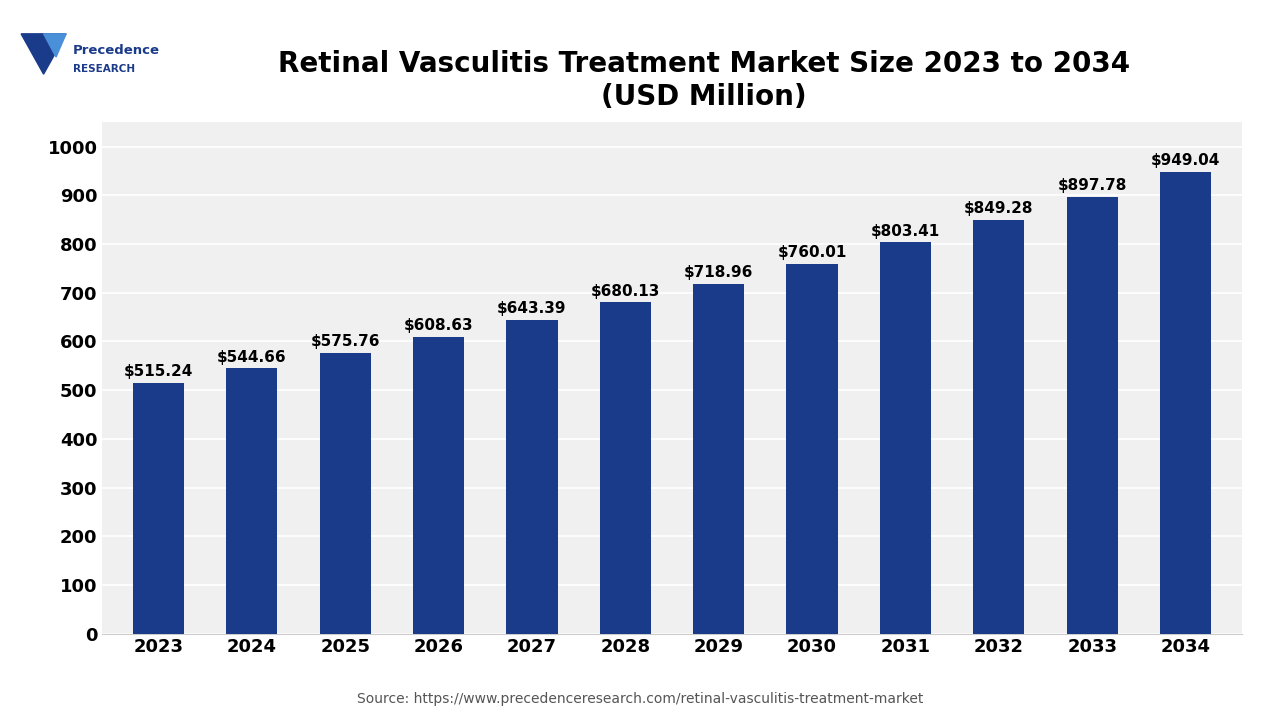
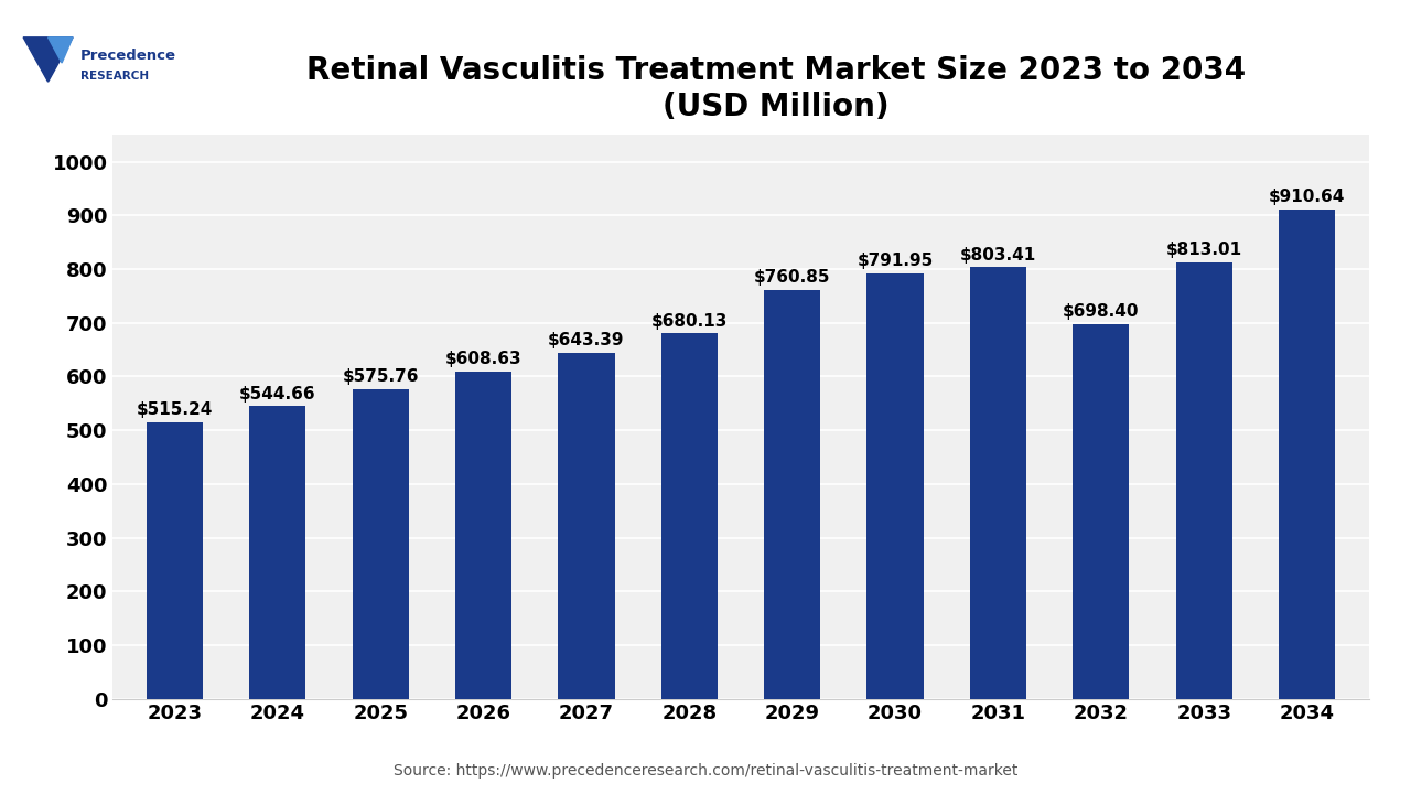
2029: $718.96 -> $760.85
2030: $760.01 -> $791.95
2032: $849.28 -> $698.40
2033: $897.78 -> $813.01
2034: $949.04 -> $910.64
